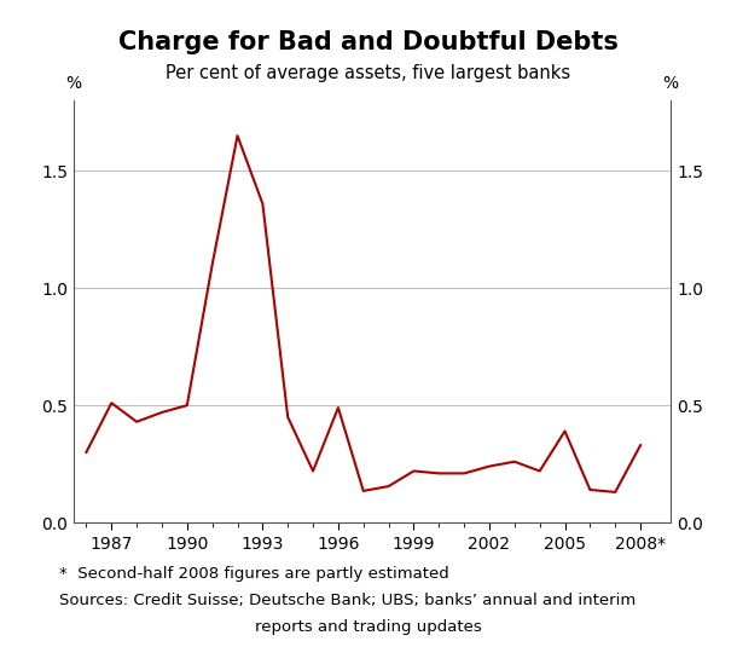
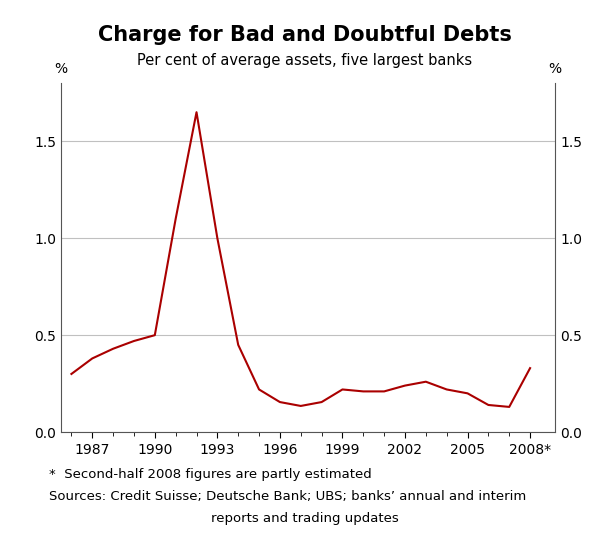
1987: 0.51 -> 0.38
1993: 1.36 -> 1.00
1996: 0.49 -> 0.15
2005: 0.39 -> 0.20
